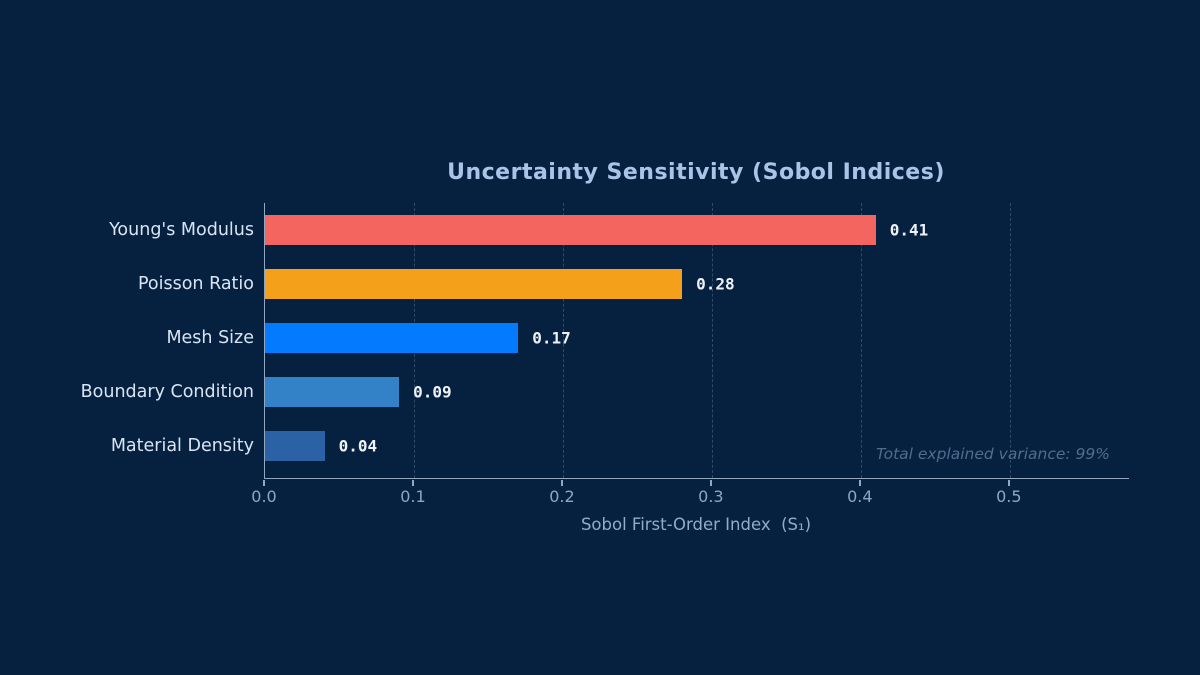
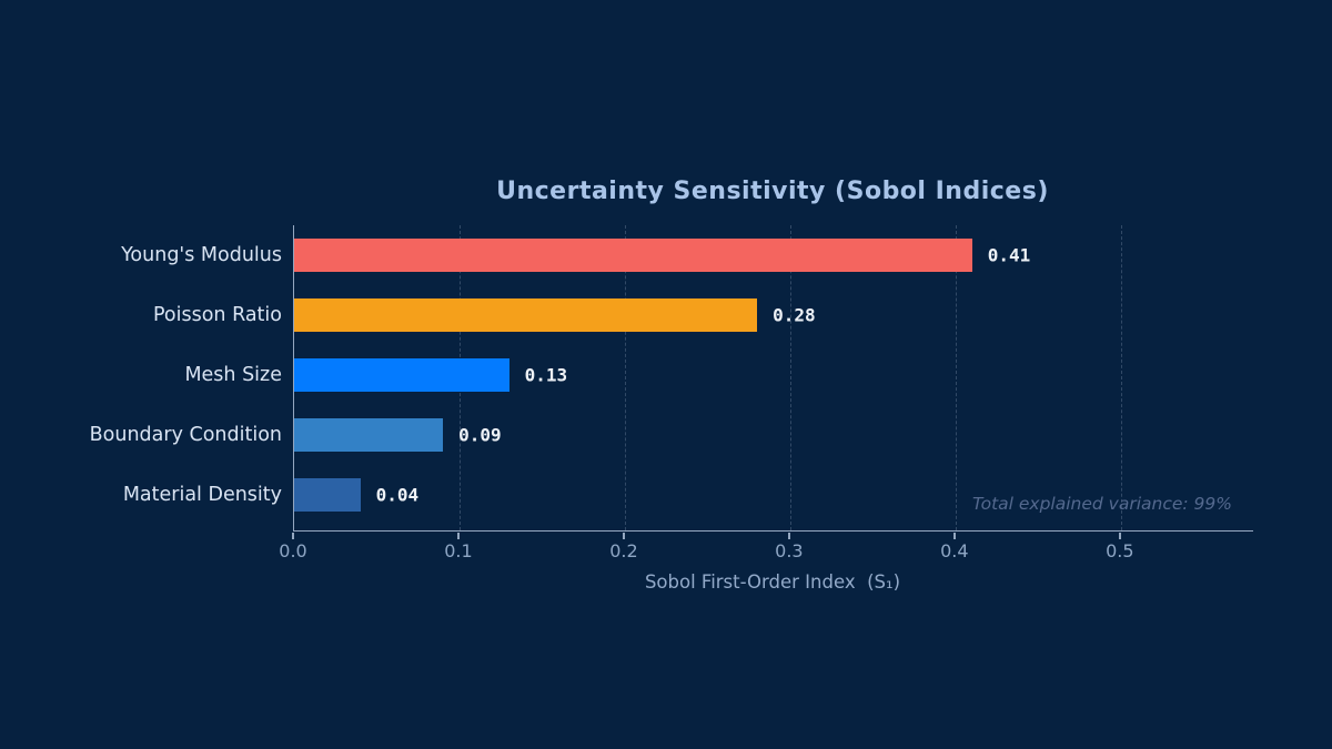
Mesh Size: 0.17 -> 0.13
